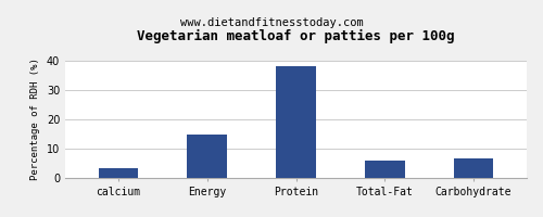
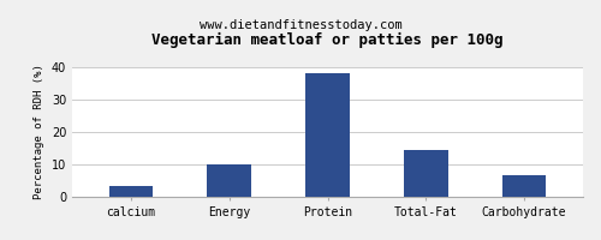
Energy: 15.0 -> 10.0
Total-Fat: 6.0 -> 14.5
